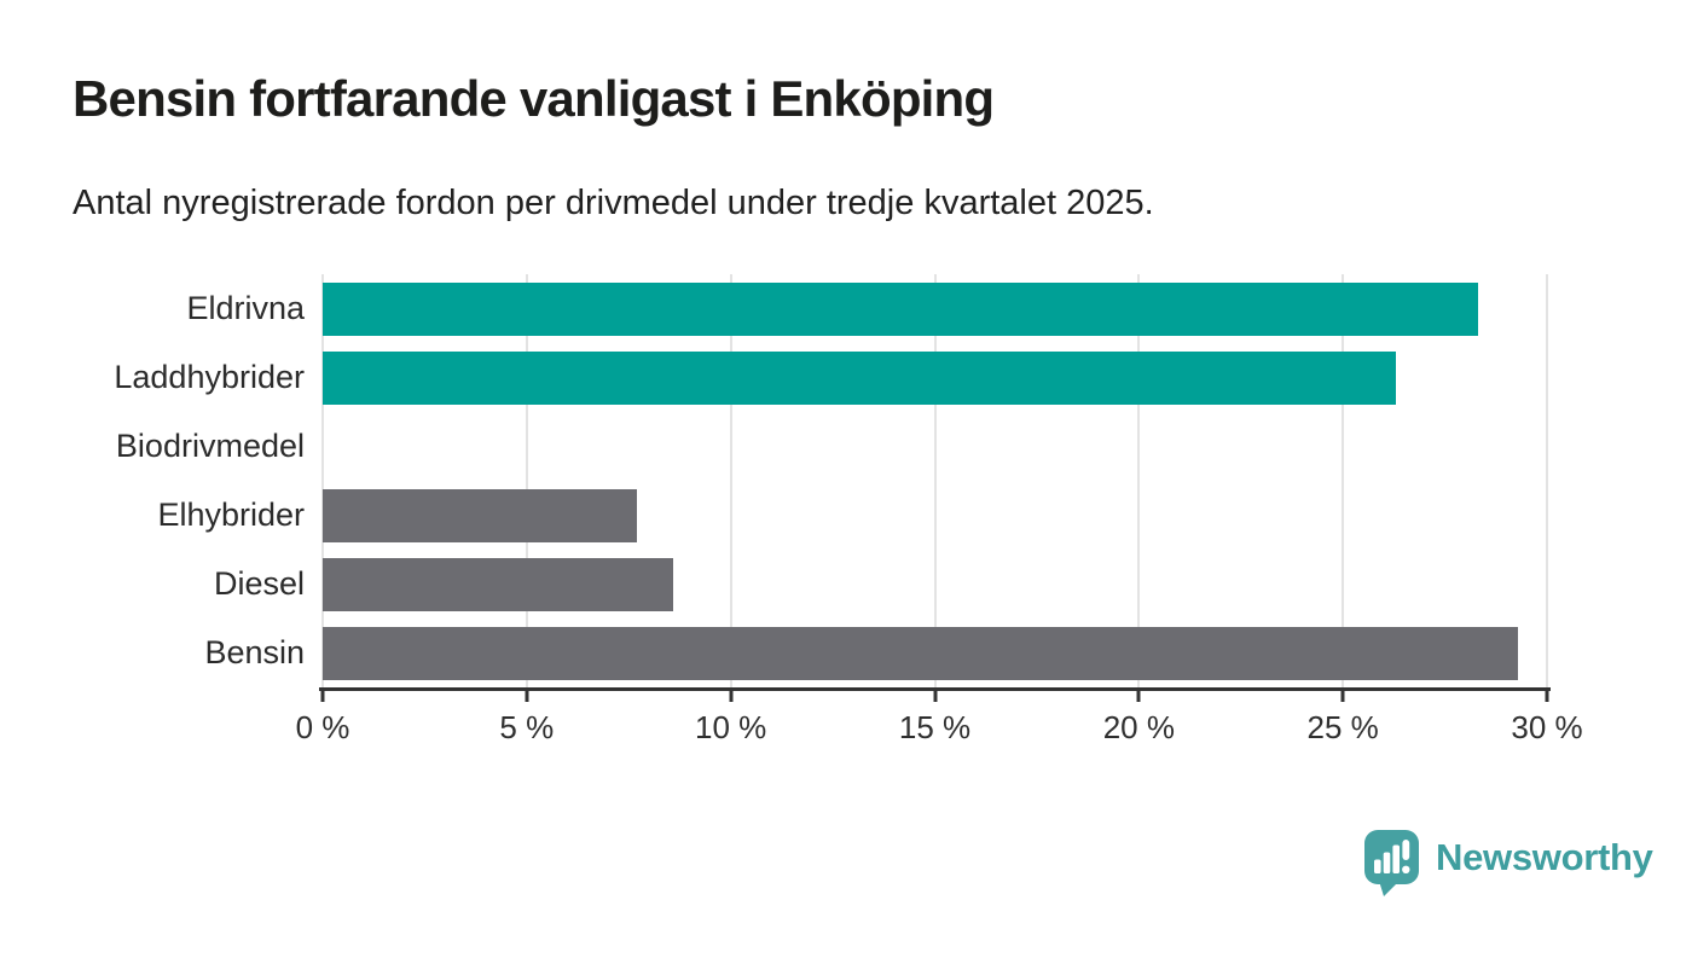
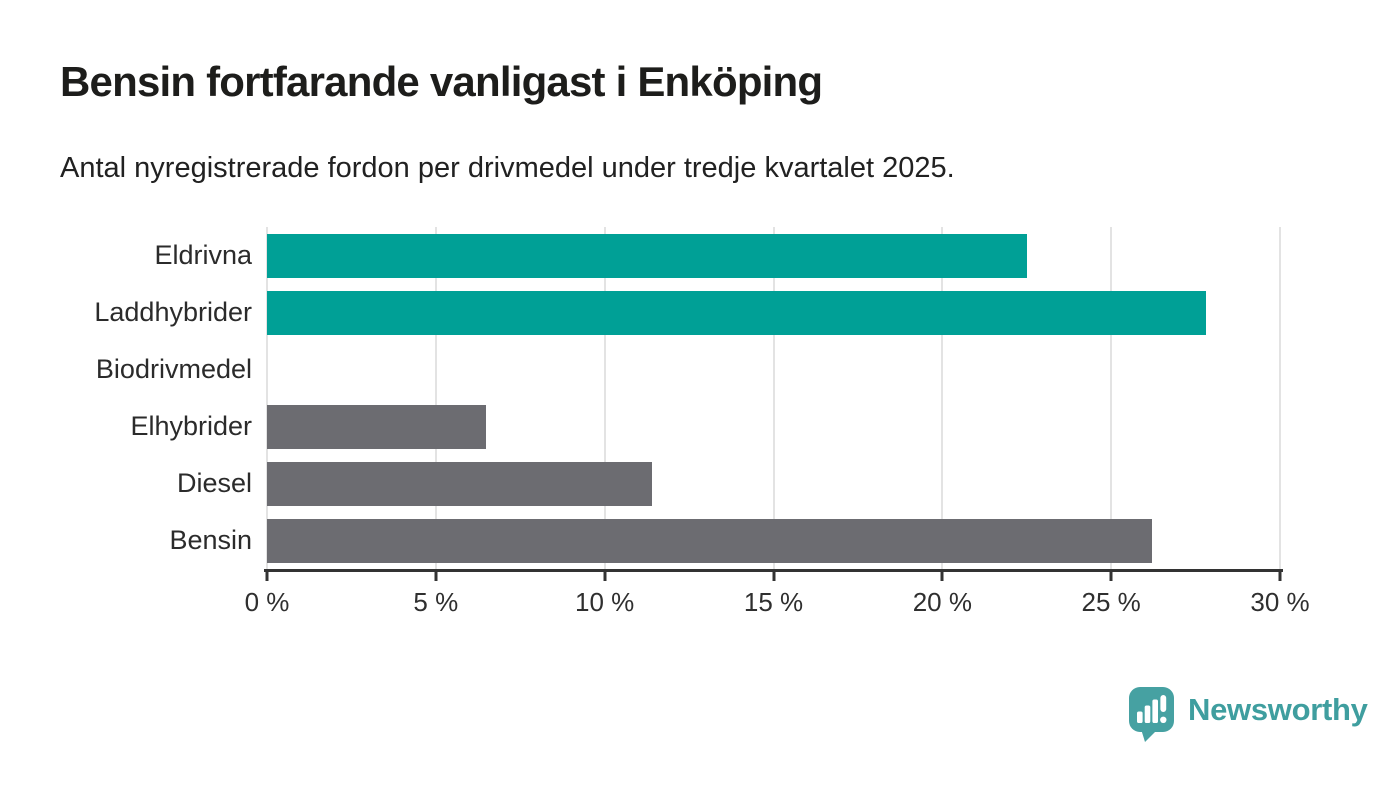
Eldrivna: 28.3% -> 22.5%
Laddhybrider: 26.3% -> 27.8%
Elhybrider: 7.7% -> 6.5%
Diesel: 8.6% -> 11.4%
Bensin: 29.3% -> 26.2%
